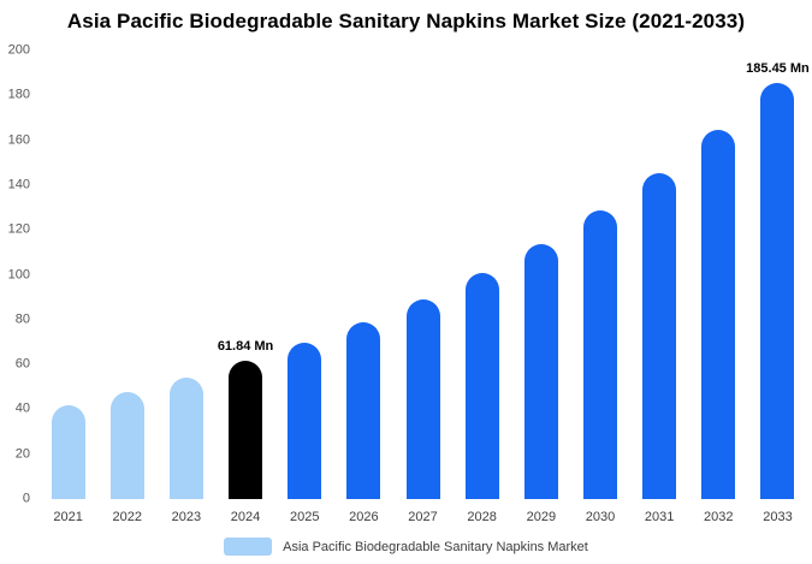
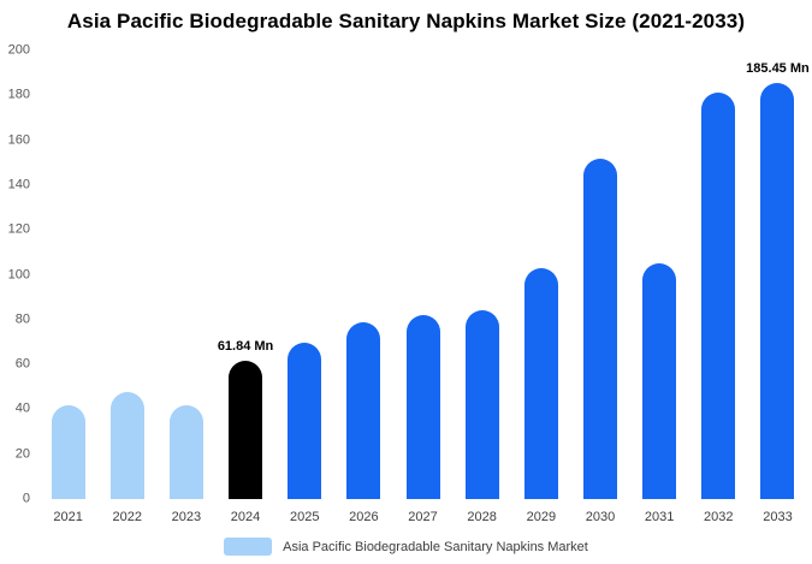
2023: 54 -> 42
2027: 89 -> 82
2028: 101 -> 84
2029: 114 -> 103
2030: 129 -> 152
2031: 146 -> 105
2032: 164 -> 181
